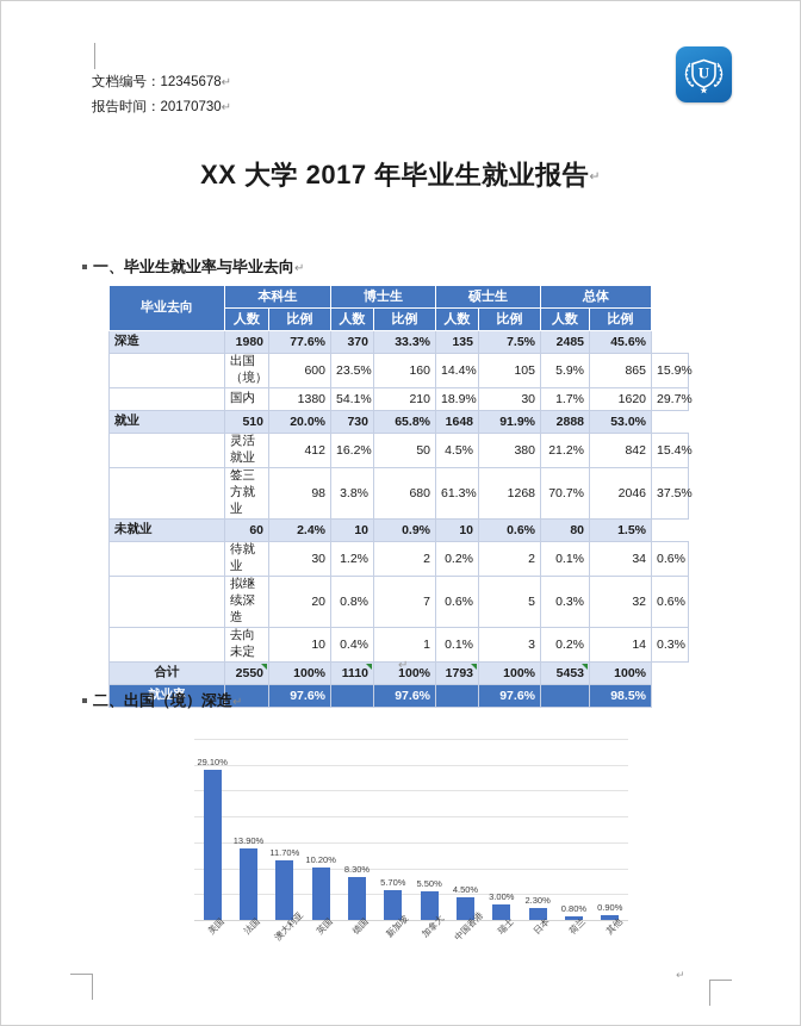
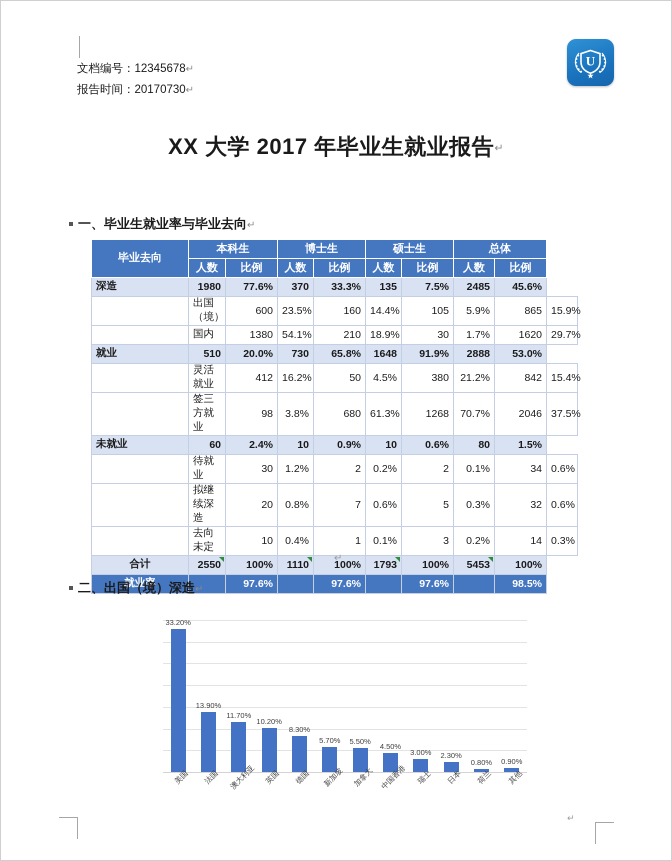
美国: 29.10% -> 33.20%
